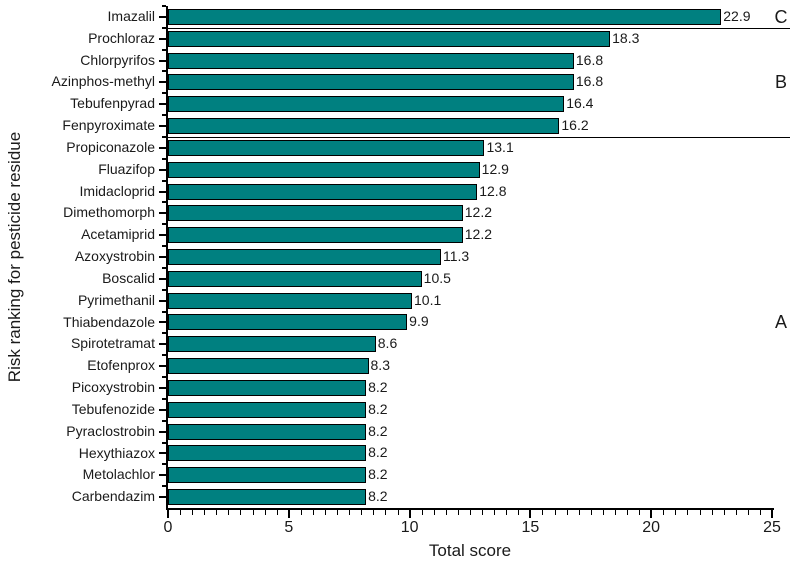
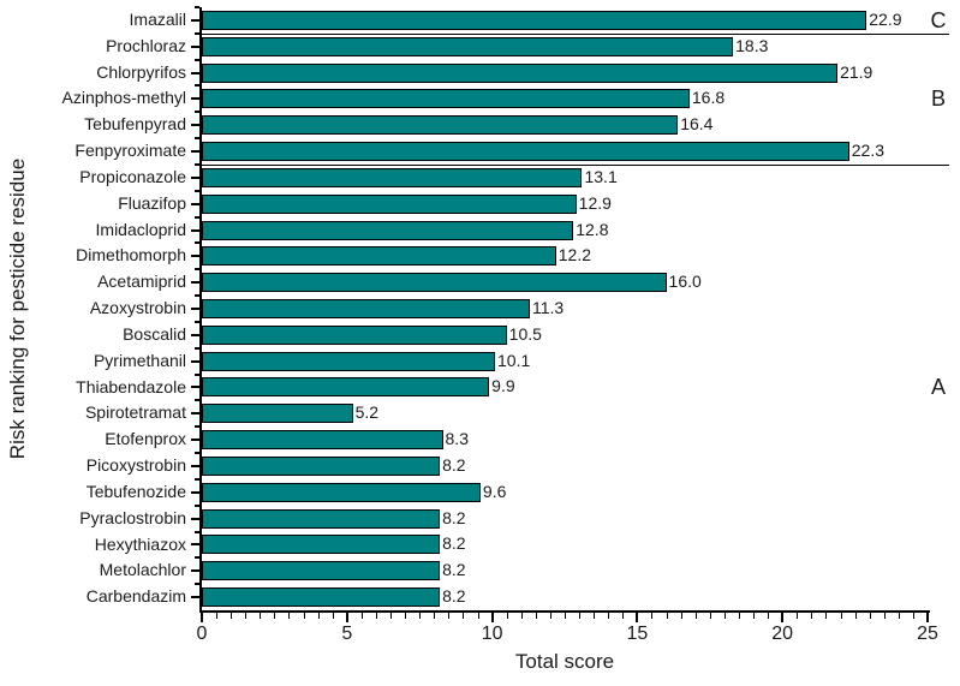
Chlorpyrifos: 16.8 -> 21.9
Fenpyroximate: 16.2 -> 22.3
Acetamiprid: 12.2 -> 16.0
Spirotetramat: 8.6 -> 5.2
Tebufenozide: 8.2 -> 9.6
